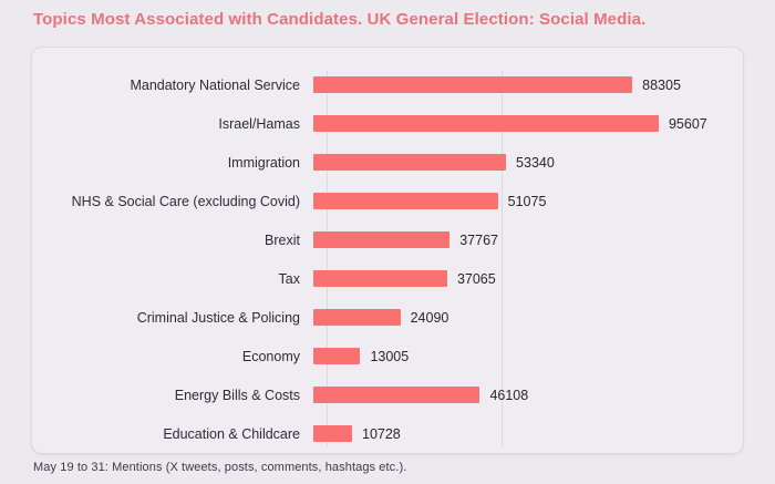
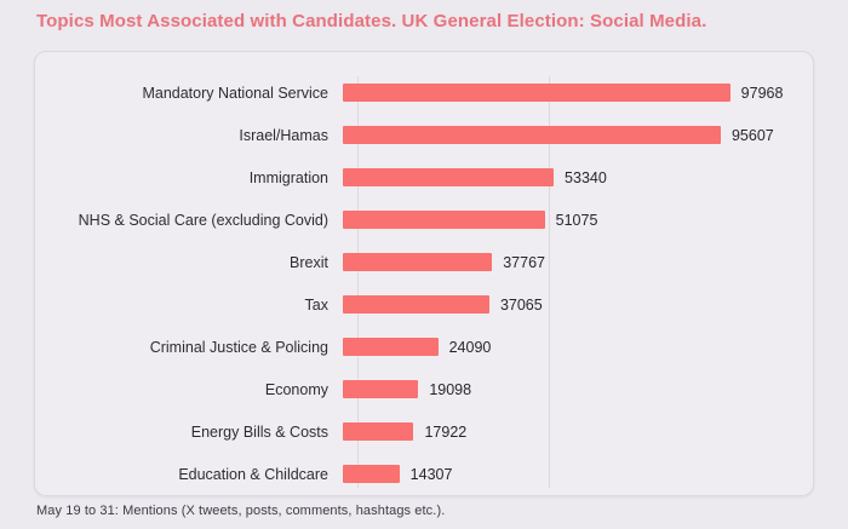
Mandatory National Service: 88305 -> 97968
Economy: 13005 -> 19098
Energy Bills & Costs: 46108 -> 17922
Education & Childcare: 10728 -> 14307
